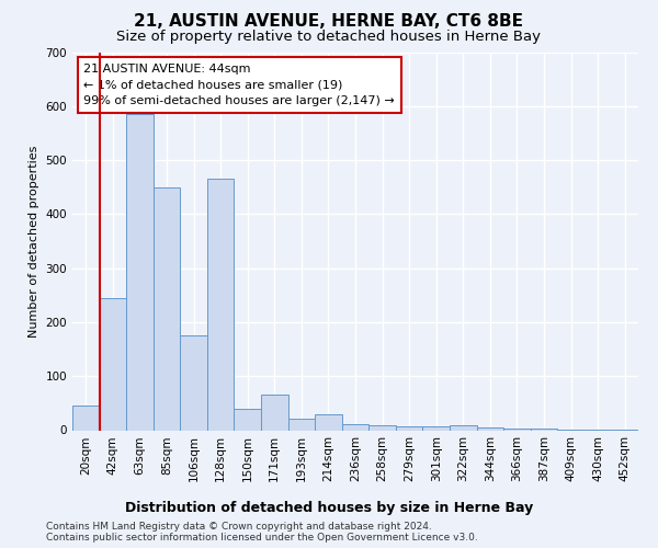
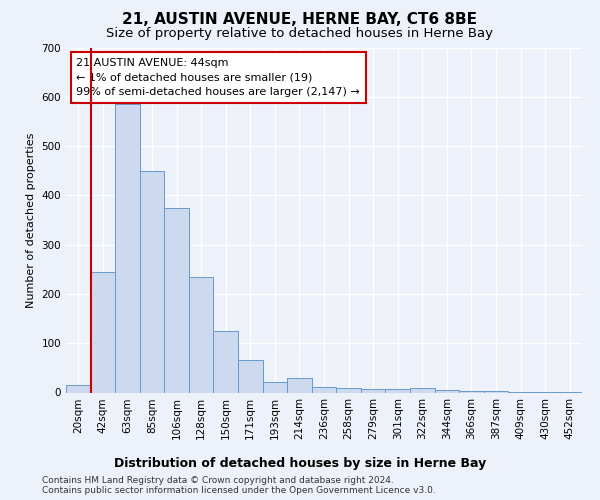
20sqm: 45 -> 15
106sqm: 175 -> 375
128sqm: 465 -> 235
150sqm: 40 -> 125
